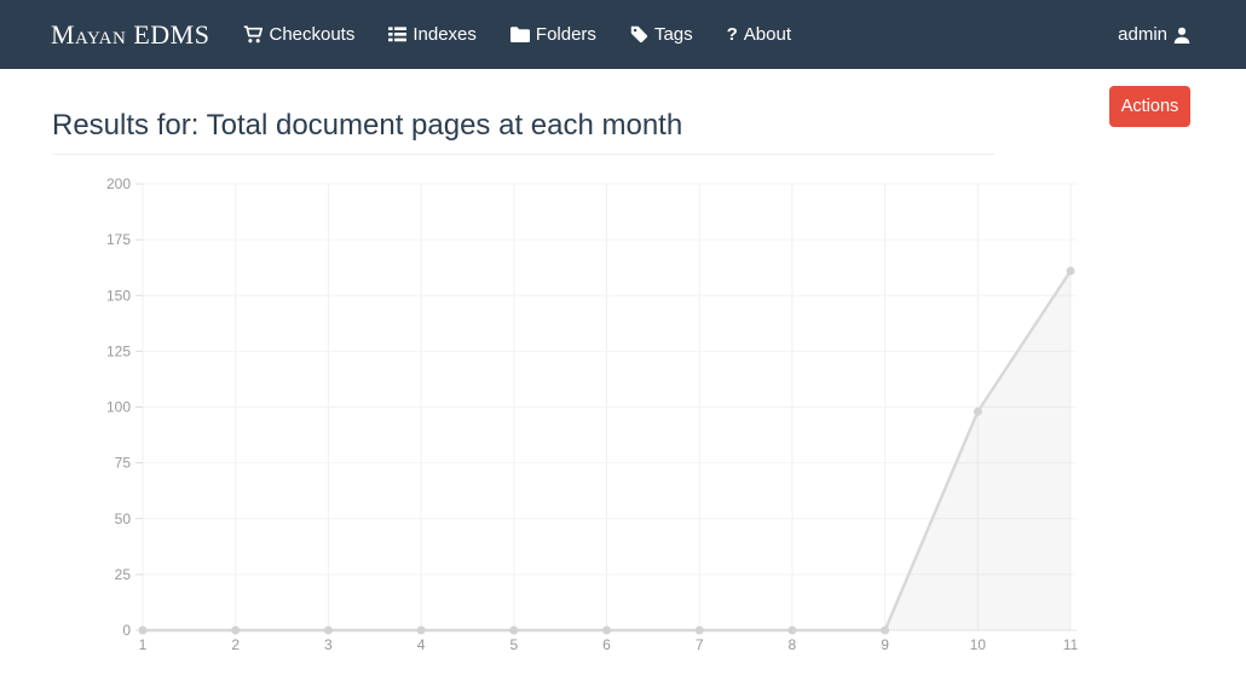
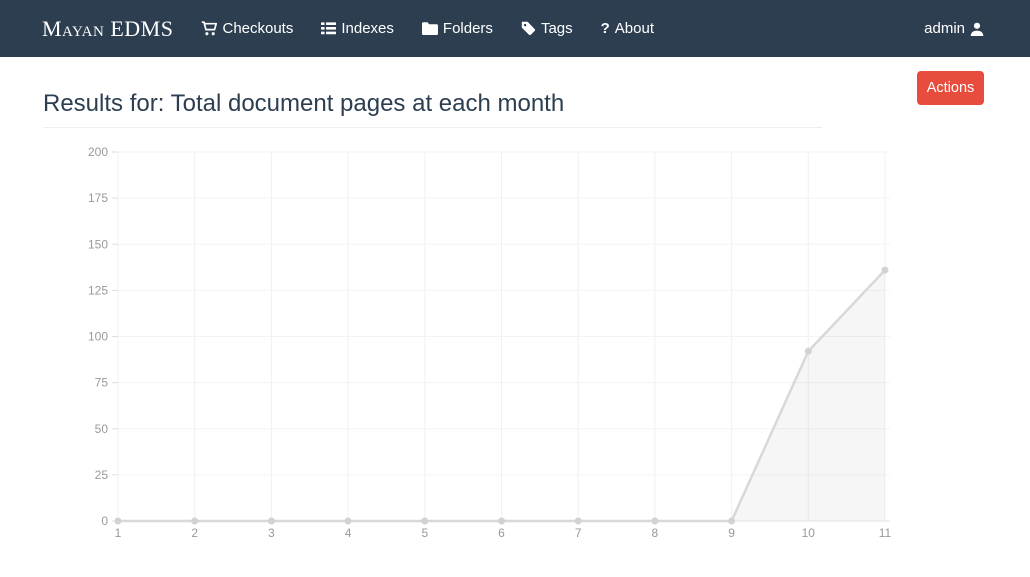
10: 98 -> 92
11: 161 -> 136
